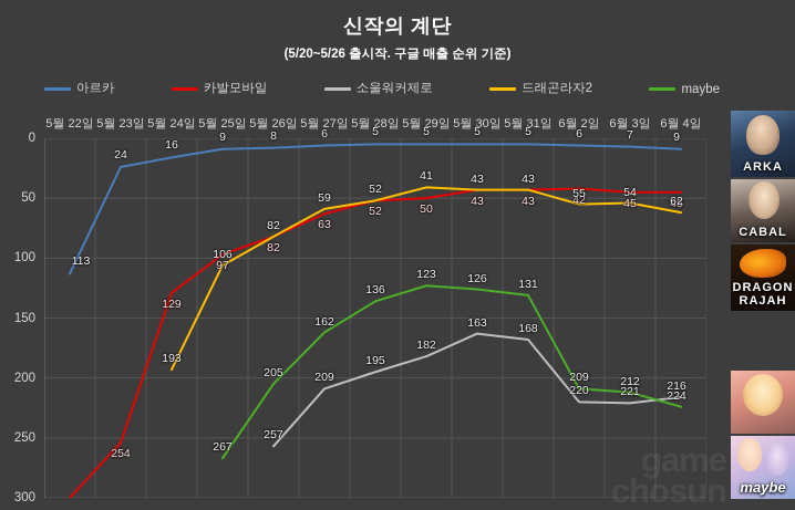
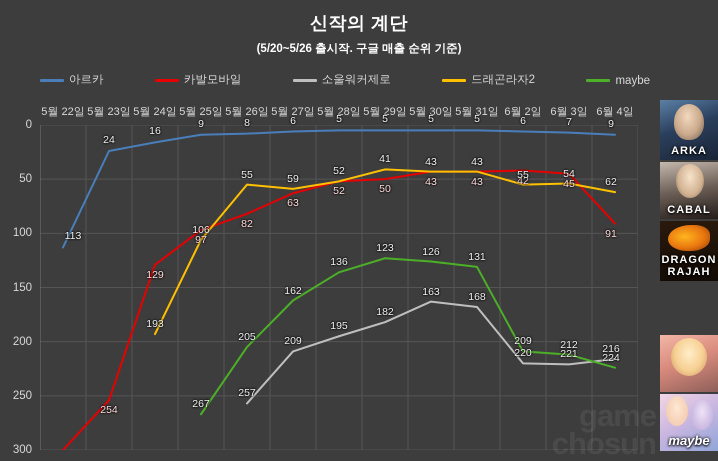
드래곤라자2/5월 26일: 82 -> 55
카발모바일/6월 4일: 45 -> 91
